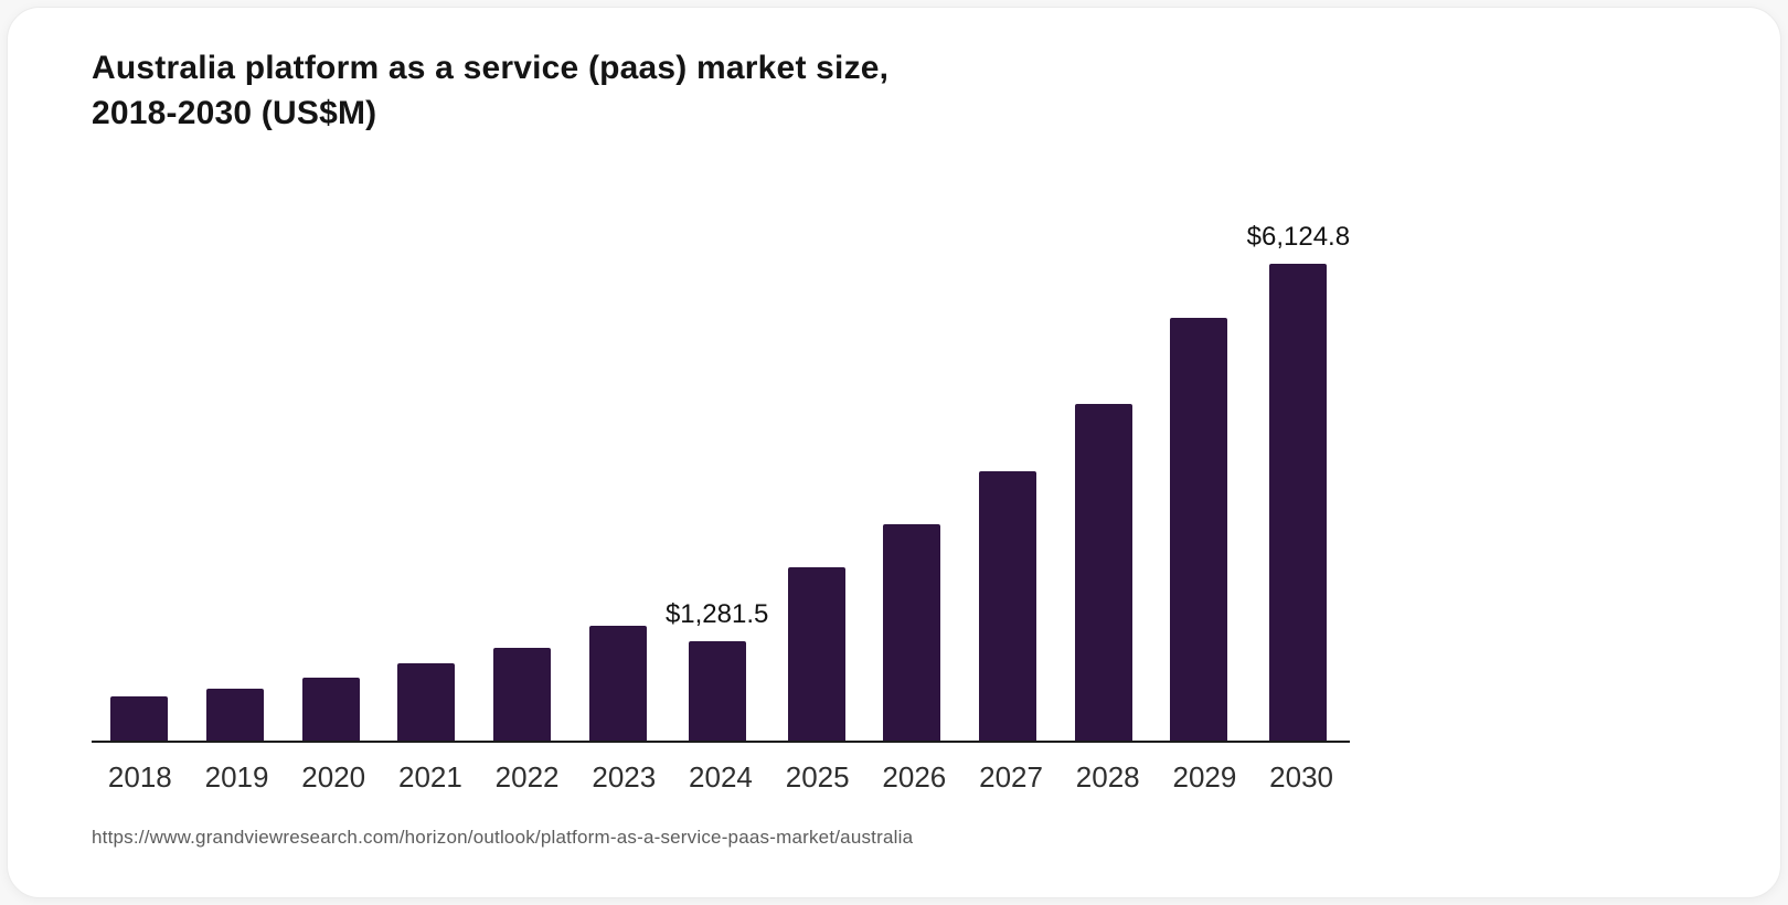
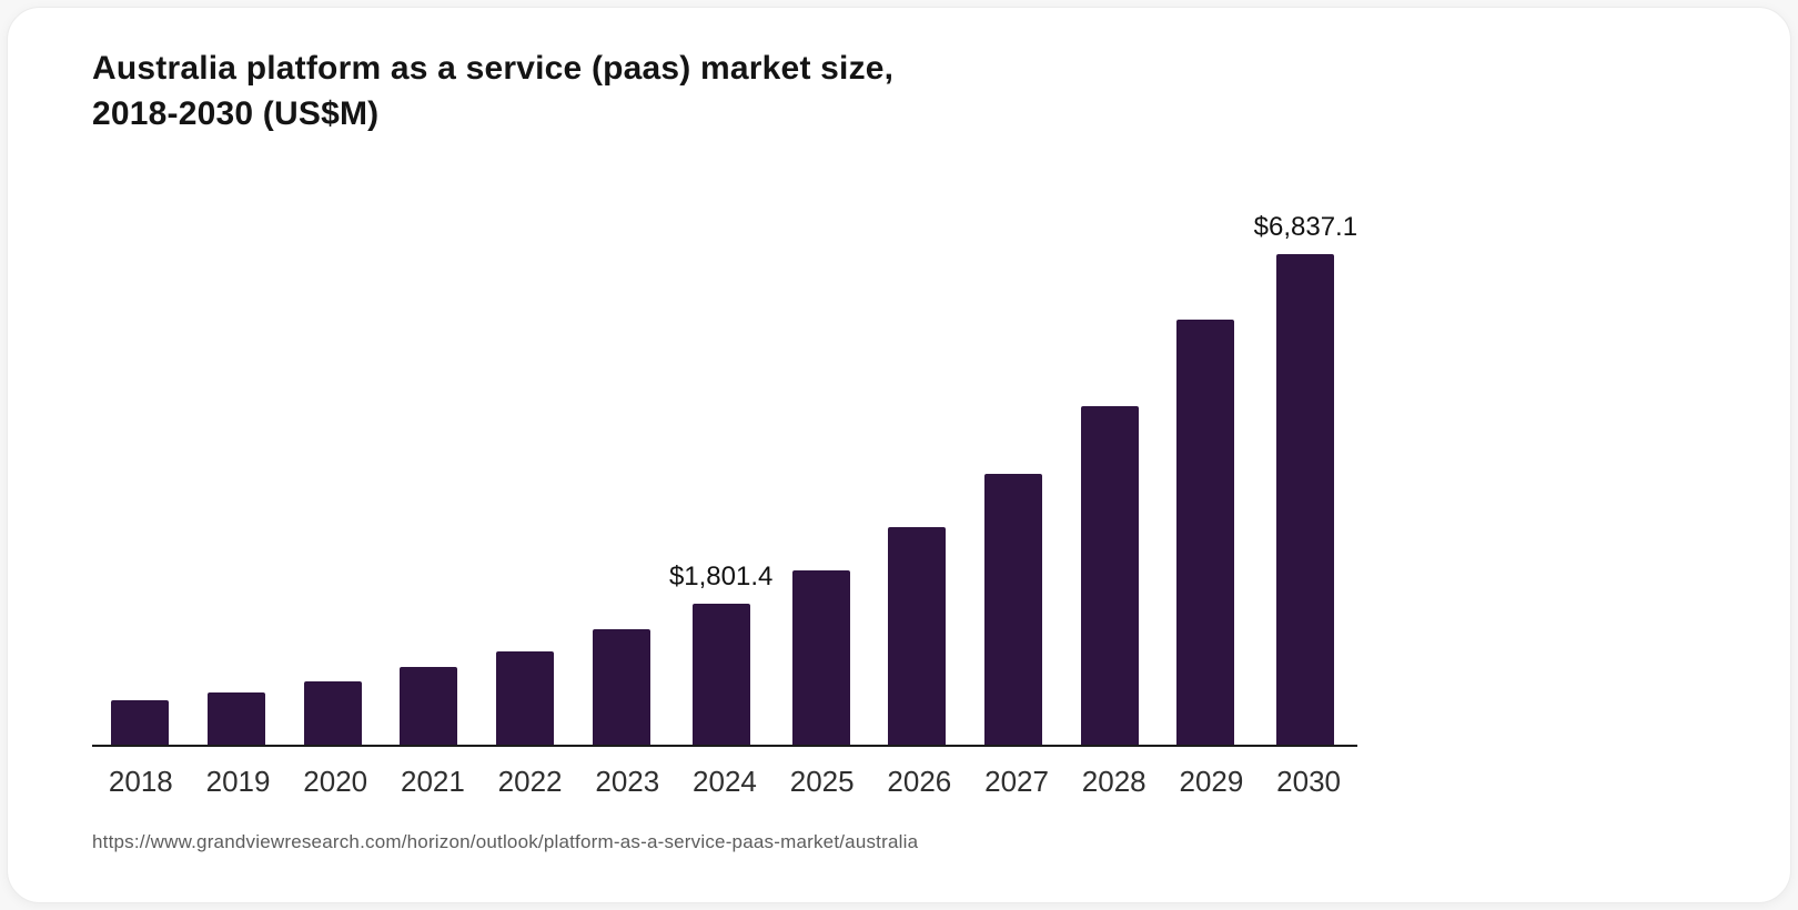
2024: $1,281.5 -> $1,801.4
2030: $6,124.8 -> $6,837.1
